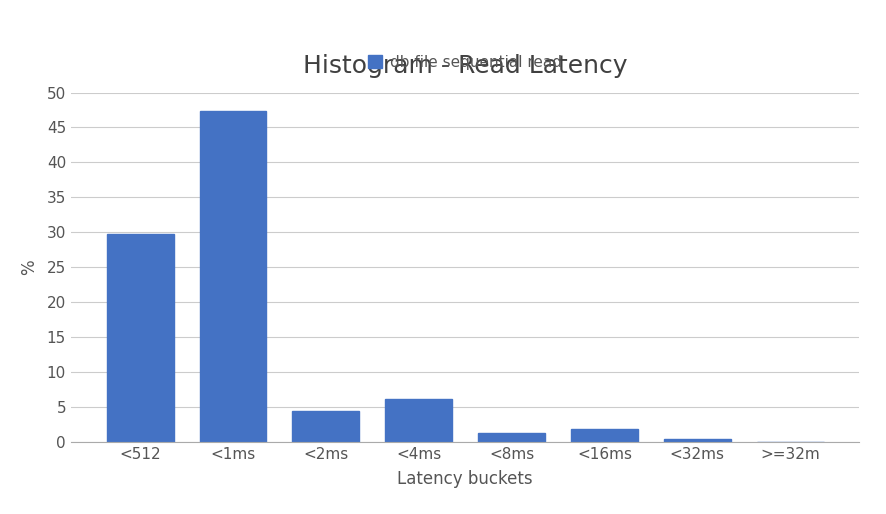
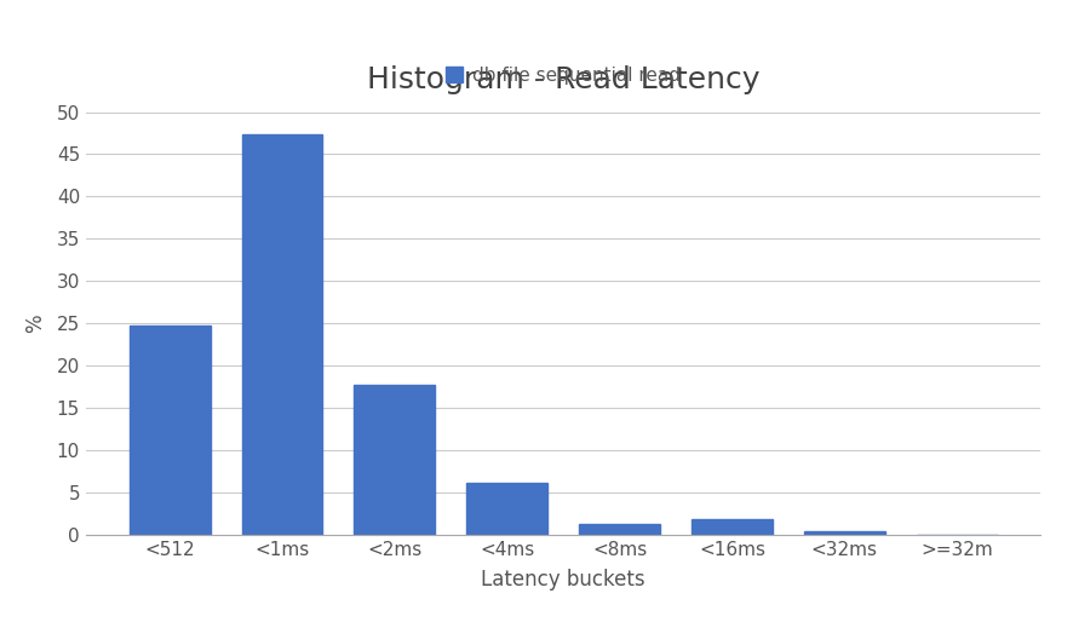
<512: 29.8 -> 24.8
<2ms: 4.4 -> 17.8
